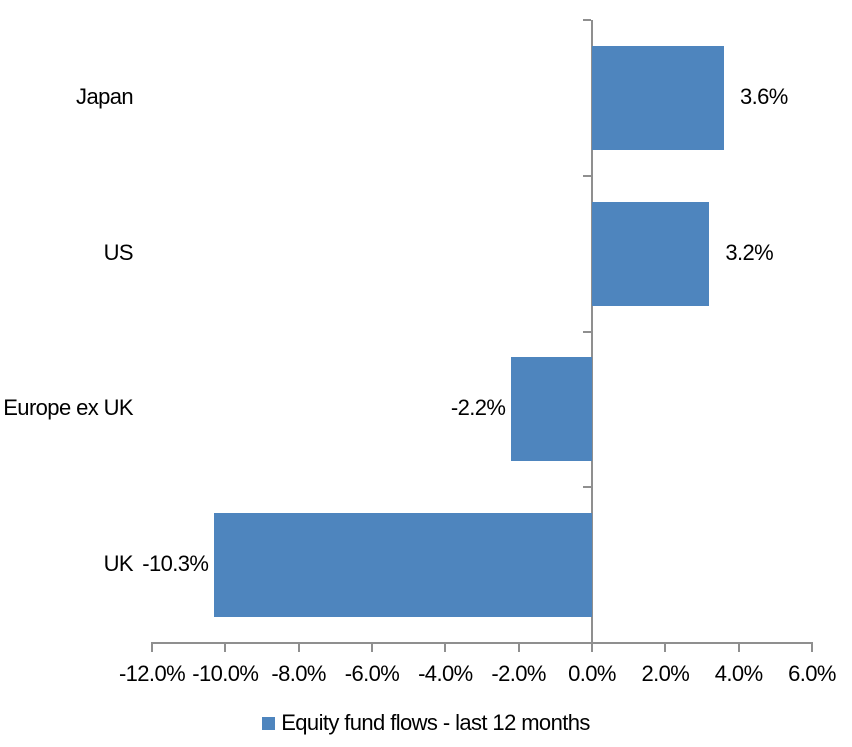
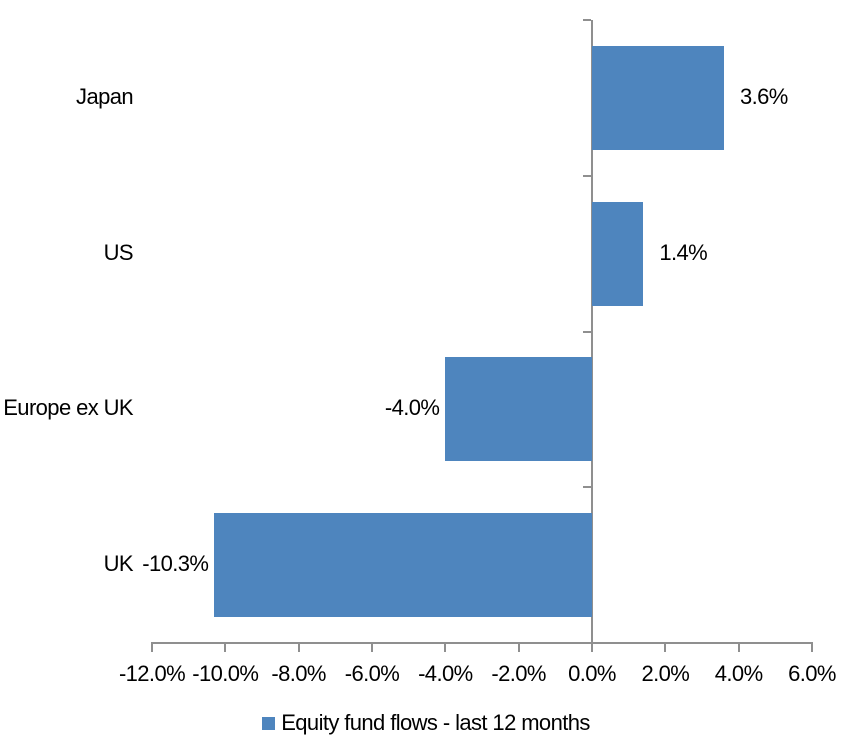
US: 3.2% -> 1.4%
Europe ex UK: -2.2% -> -4.0%
